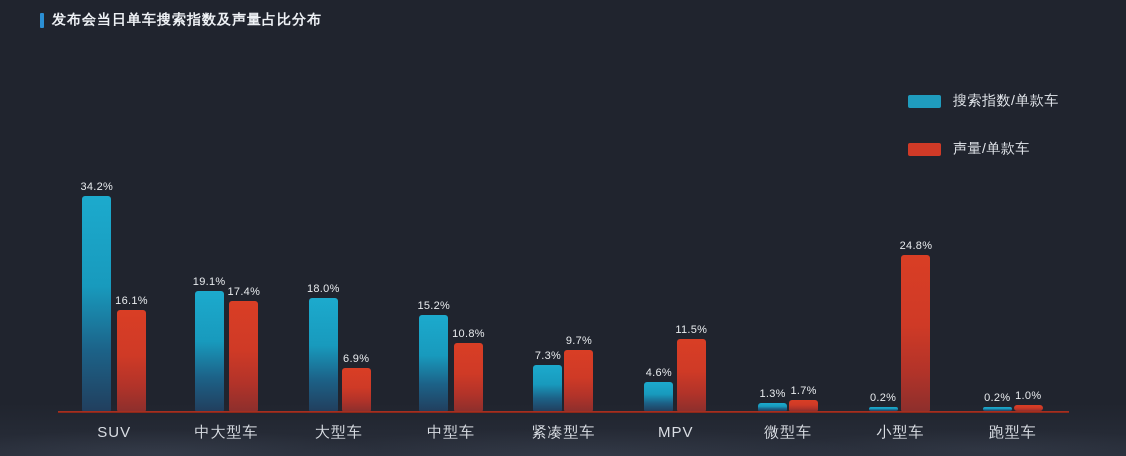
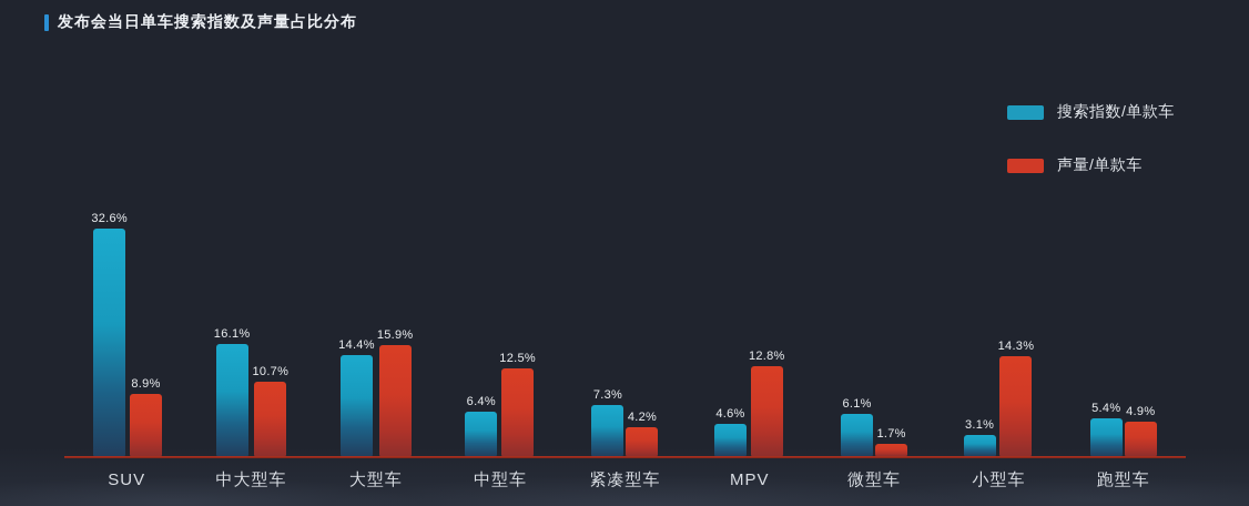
搜索指数/单款车/SUV: 34.2% -> 32.6%
声量/单款车/SUV: 16.1% -> 8.9%
搜索指数/单款车/中大型车: 19.1% -> 16.1%
声量/单款车/中大型车: 17.4% -> 10.7%
搜索指数/单款车/大型车: 18.0% -> 14.4%
声量/单款车/大型车: 6.9% -> 15.9%
搜索指数/单款车/中型车: 15.2% -> 6.4%
声量/单款车/中型车: 10.8% -> 12.5%
声量/单款车/紧凑型车: 9.7% -> 4.2%
声量/单款车/MPV: 11.5% -> 12.8%
搜索指数/单款车/微型车: 1.3% -> 6.1%
搜索指数/单款车/小型车: 0.2% -> 3.1%
声量/单款车/小型车: 24.8% -> 14.3%
搜索指数/单款车/跑型车: 0.2% -> 5.4%
声量/单款车/跑型车: 1.0% -> 4.9%
